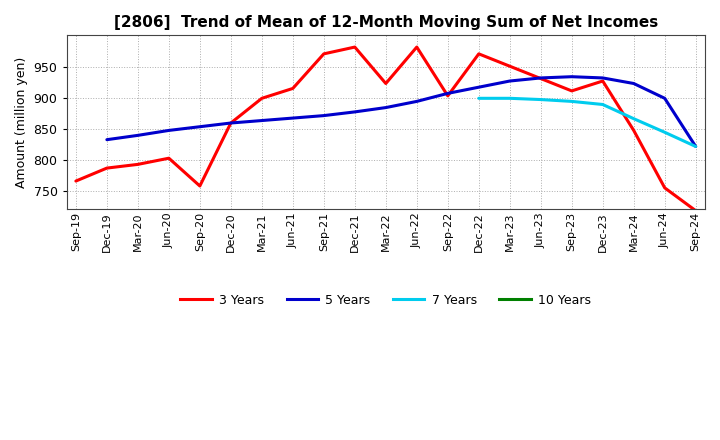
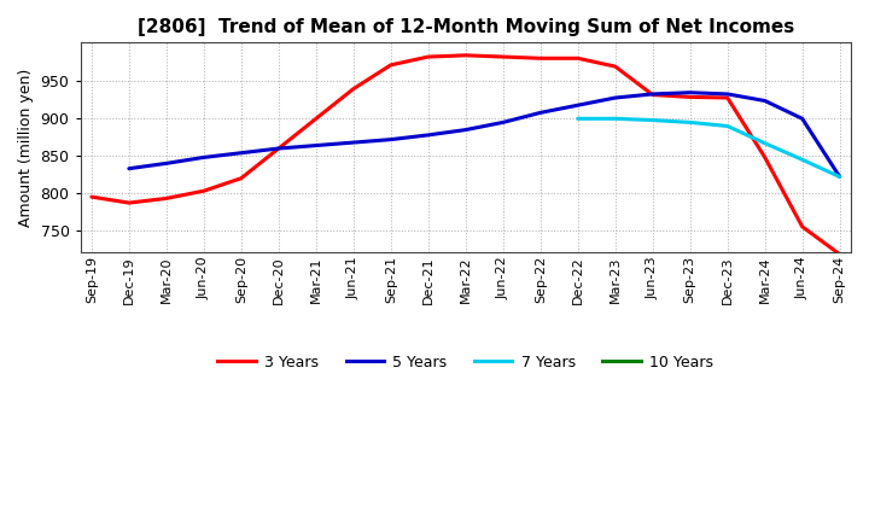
3 Years/Sep-19: 766 -> 795
3 Years/Sep-20: 758 -> 820
3 Years/Jun-21: 916 -> 940
3 Years/Mar-22: 924 -> 985
3 Years/Sep-22: 904 -> 981
3 Years/Dec-22: 972 -> 981
3 Years/Mar-23: 952 -> 970
3 Years/Sep-23: 912 -> 929
